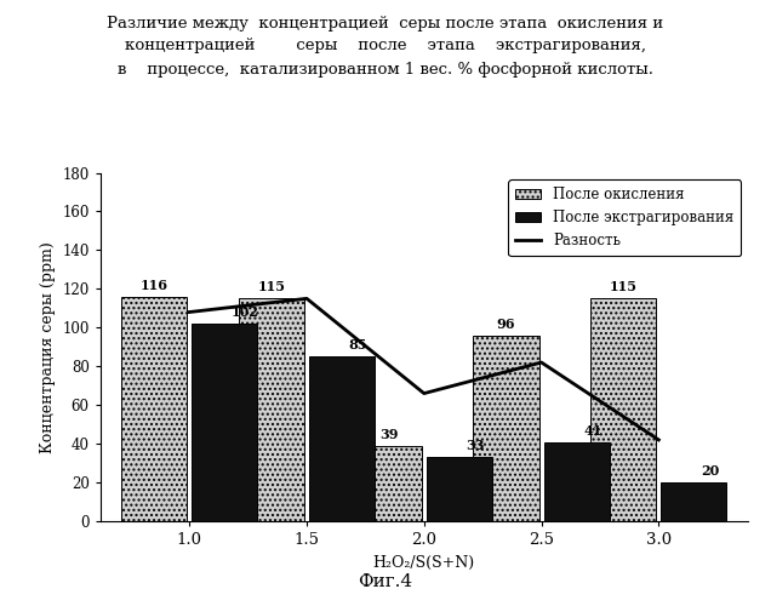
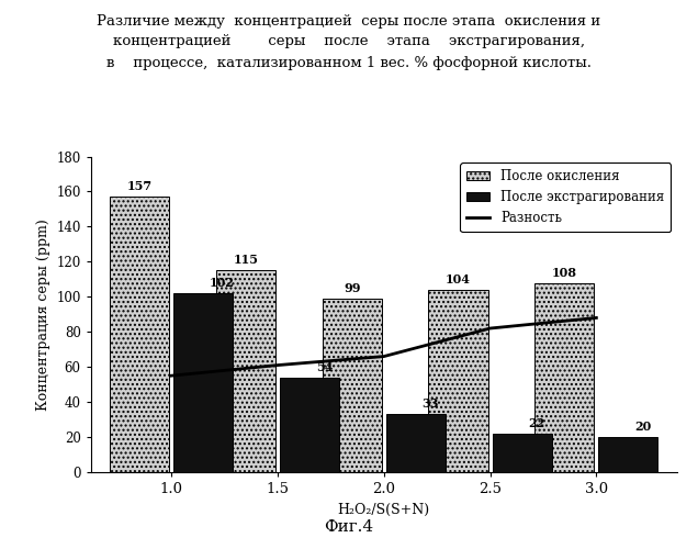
После окисления/1.0: 116 -> 157
Разность/1.0: 108 -> 55
Разность/1.5: 115 -> 61
После экстрагирования/1.5: 85 -> 54
После окисления/2.0: 39 -> 99
После окисления/2.5: 96 -> 104
После экстрагирования/2.5: 41 -> 22
После окисления/3.0: 115 -> 108
Разность/3.0: 42 -> 88
